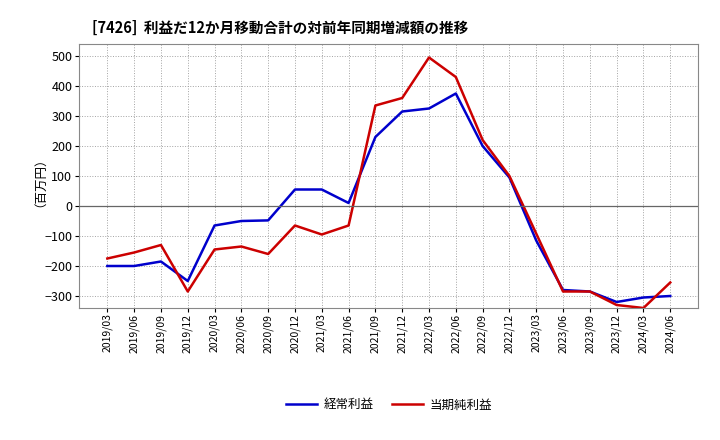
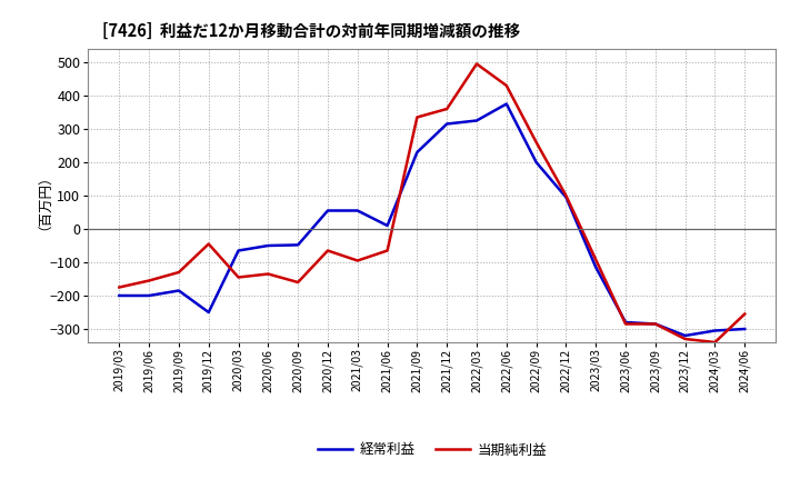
当期純利益/2019/12: -285 -> -45
当期純利益/2022/09: 220 -> 260
